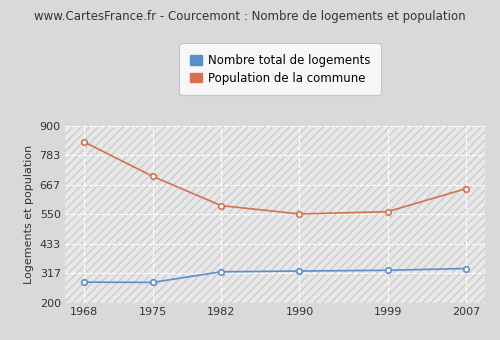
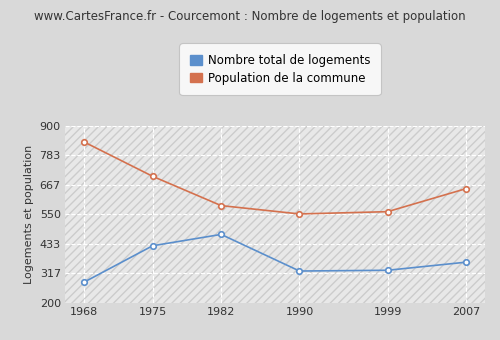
Nombre total de logements/1975: 280 -> 425
Nombre total de logements/1982: 322 -> 470
Nombre total de logements/2007: 335 -> 360
